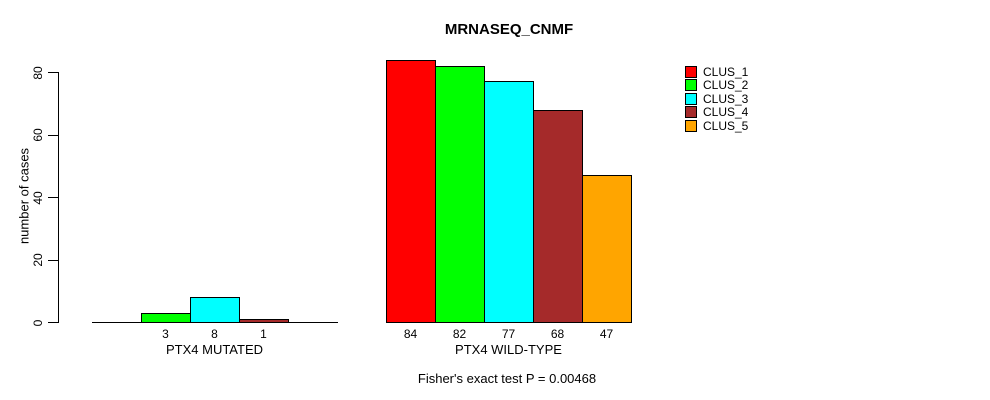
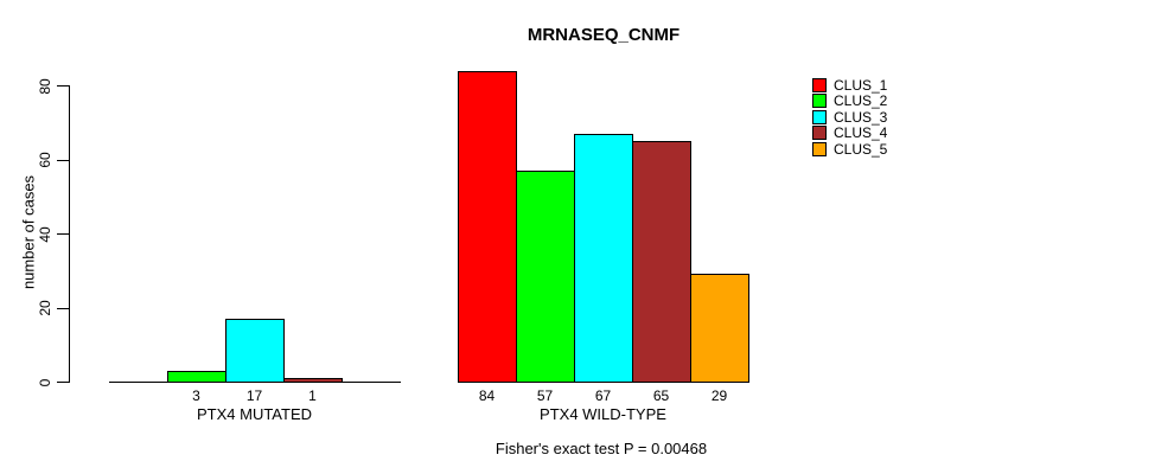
CLUS_3/PTX4 MUTATED: 8 -> 17
CLUS_2/PTX4 WILD-TYPE: 82 -> 57
CLUS_3/PTX4 WILD-TYPE: 77 -> 67
CLUS_4/PTX4 WILD-TYPE: 68 -> 65
CLUS_5/PTX4 WILD-TYPE: 47 -> 29
